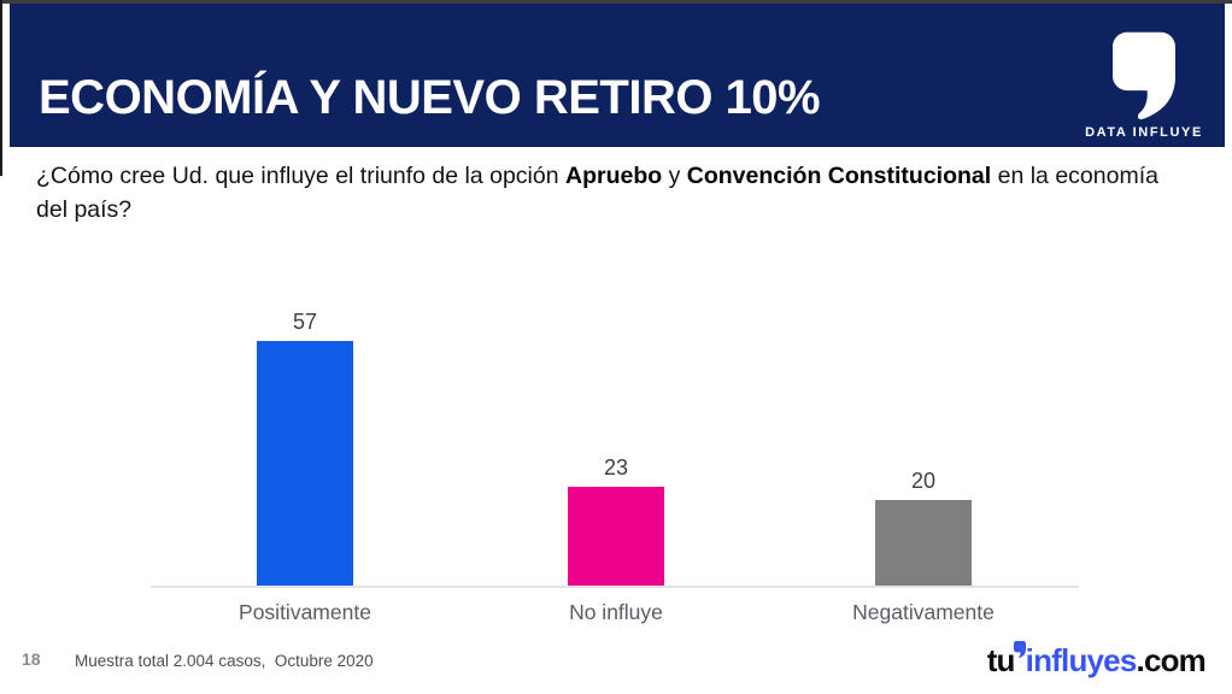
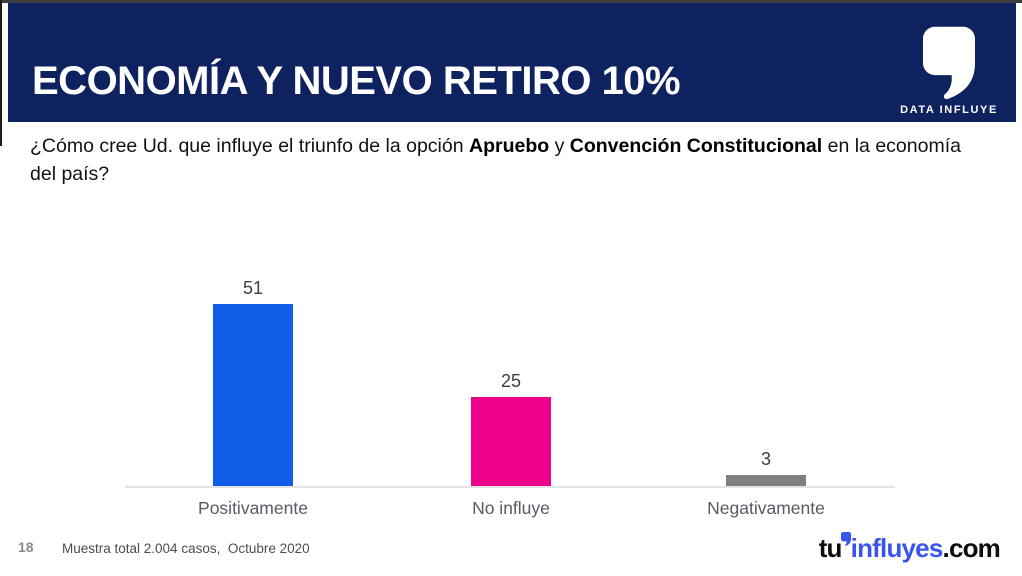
Positivamente: 57 -> 51
No influye: 23 -> 25
Negativamente: 20 -> 3
